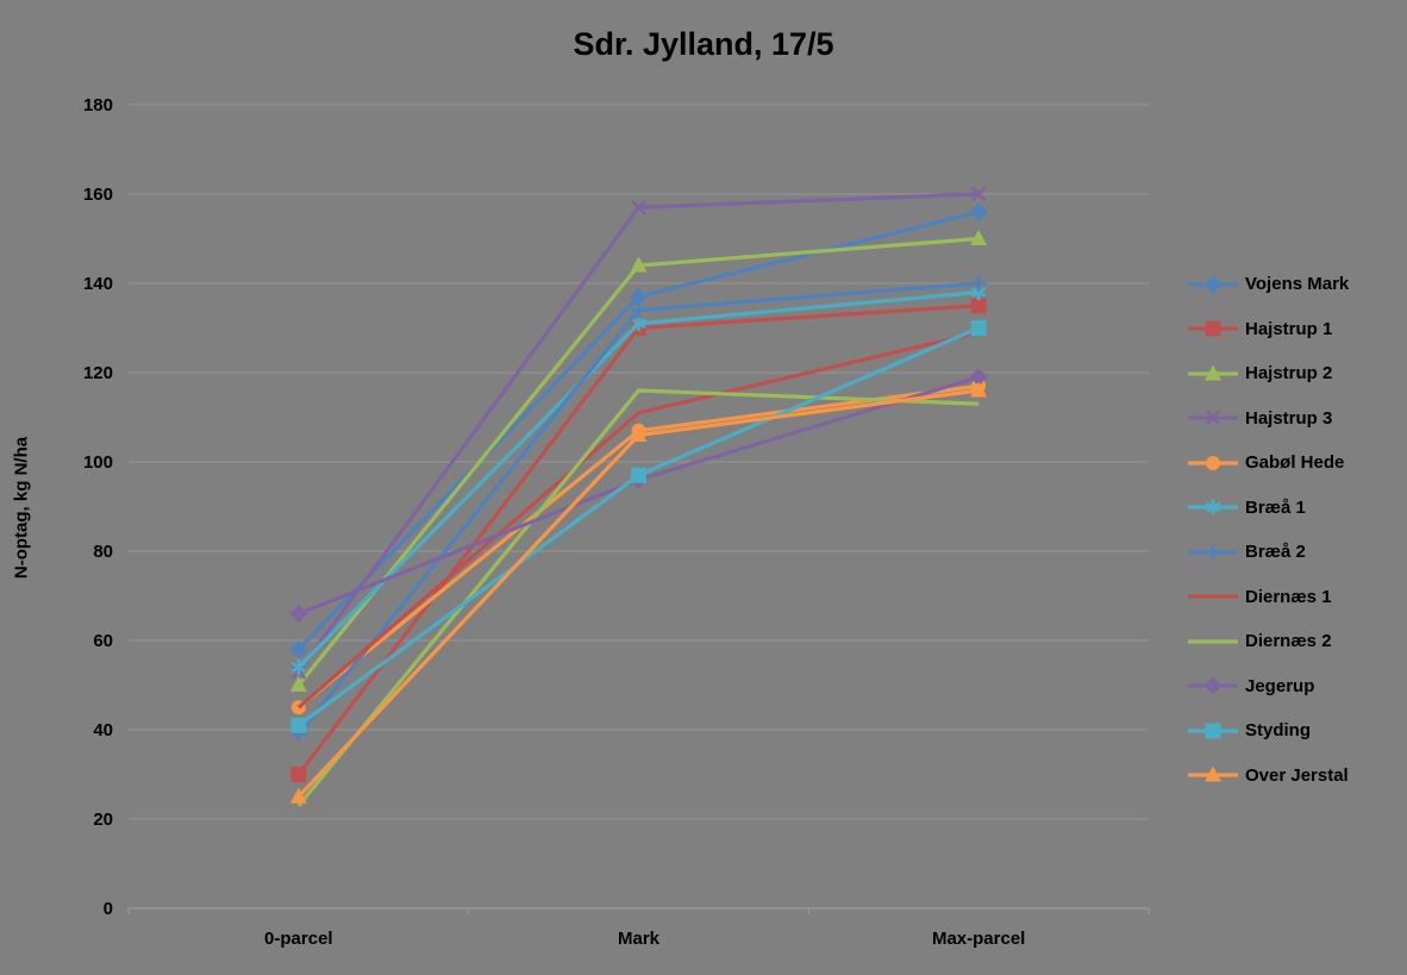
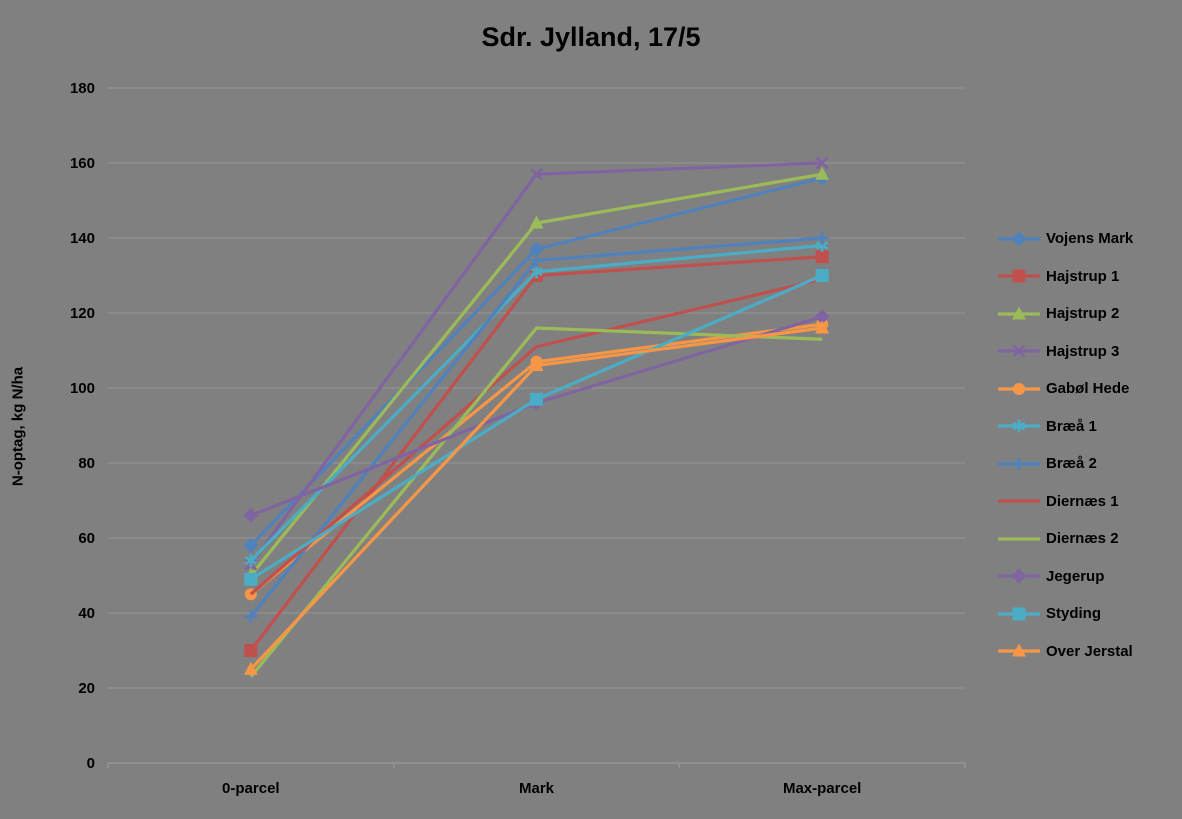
Styding/0-parcel: 41 -> 49
Hajstrup 2/Max-parcel: 150 -> 157
